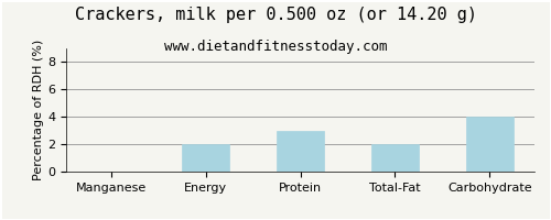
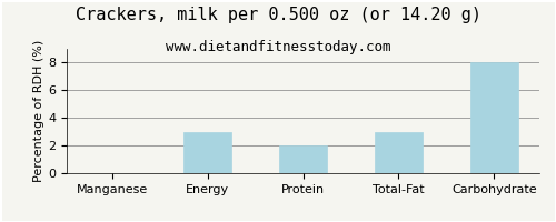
Energy: 2 -> 3
Protein: 3 -> 2
Total-Fat: 2 -> 3
Carbohydrate: 4 -> 8
